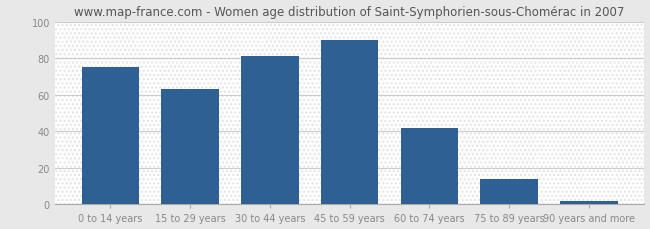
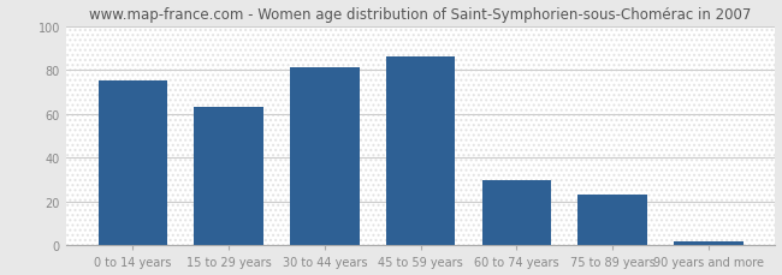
45 to 59 years: 90 -> 86
60 to 74 years: 42 -> 30
75 to 89 years: 14 -> 23
